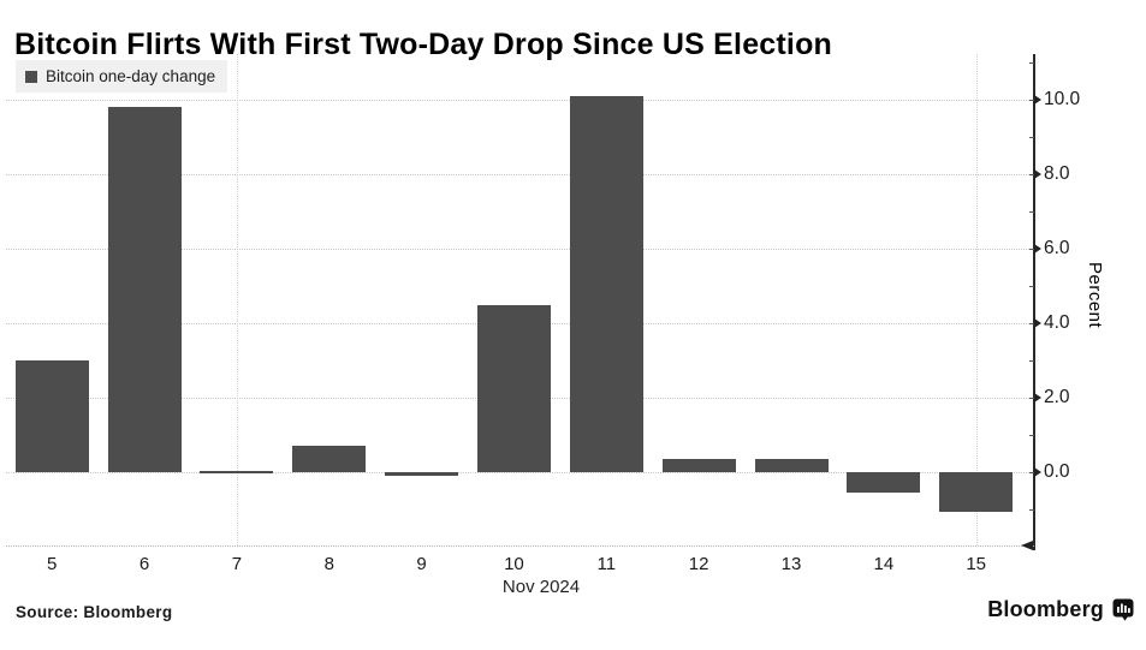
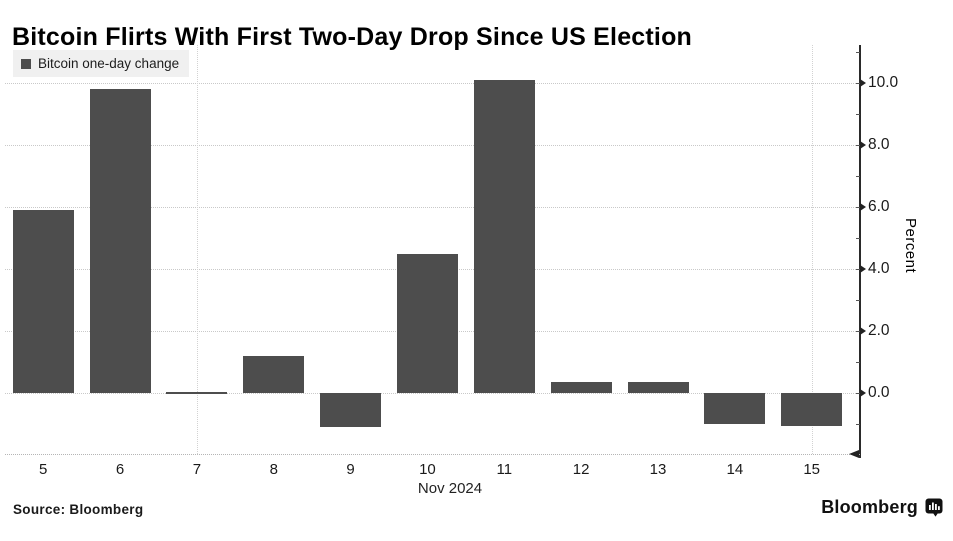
5: 3.0 -> 5.9
8: 0.7 -> 1.2
9: -0.1 -> -1.1
14: -0.6 -> -1.0
